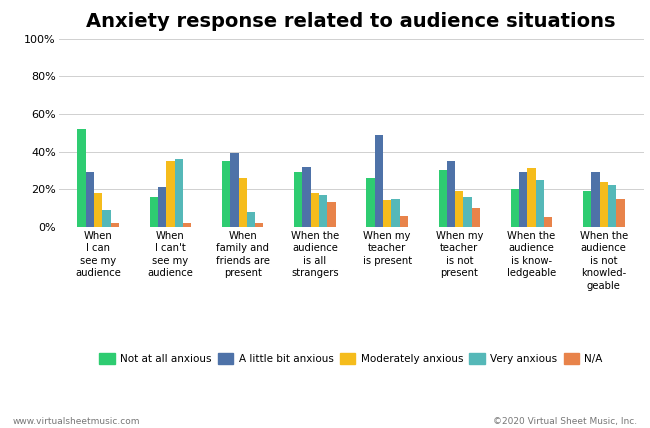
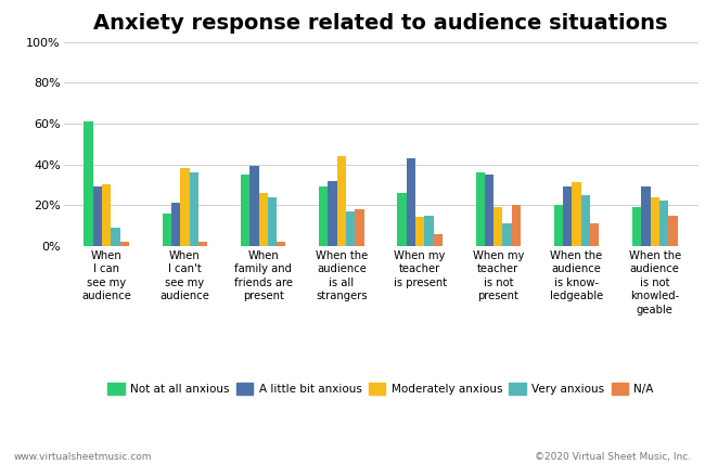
Not at all anxious/When I can see my audience: 52% -> 61%
Moderately anxious/When I can see my audience: 18% -> 30%
Moderately anxious/When I can't see my audience: 35% -> 38%
Very anxious/When family and friends are present: 8% -> 24%
Moderately anxious/When the audience is all strangers: 18% -> 44%
N/A/When the audience is all strangers: 13% -> 18%
A little bit anxious/When my teacher is present: 49% -> 43%
Not at all anxious/When my teacher is not present: 30% -> 36%
Very anxious/When my teacher is not present: 16% -> 11%
N/A/When my teacher is not present: 10% -> 20%
N/A/When the audience is know- ledgeable: 5% -> 11%
